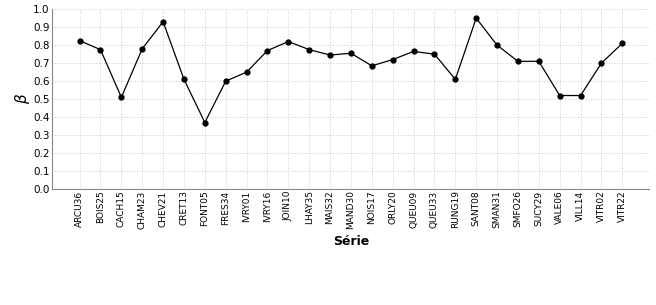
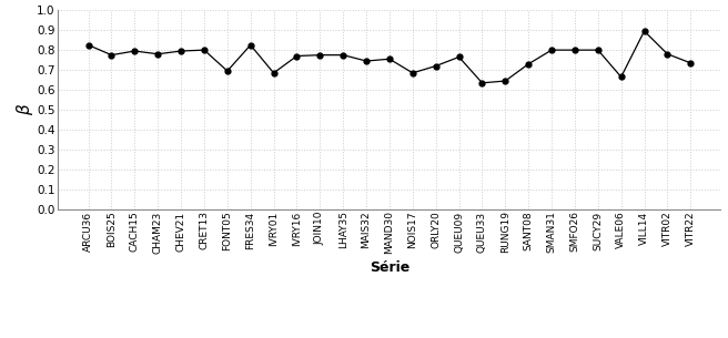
CACH15: 0.51 -> 0.80
CHEV21: 0.93 -> 0.80
CRET13: 0.61 -> 0.80
FONT05: 0.37 -> 0.69
FRES34: 0.60 -> 0.82
IVRY01: 0.65 -> 0.69
JOIN10: 0.82 -> 0.78
QUEU33: 0.75 -> 0.64
RUNG19: 0.61 -> 0.65
SANT08: 0.95 -> 0.73
SMFO26: 0.71 -> 0.80
SUCY29: 0.71 -> 0.80
VALE06: 0.52 -> 0.67
VILL14: 0.52 -> 0.90
VITR02: 0.70 -> 0.78
VITR22: 0.81 -> 0.73
